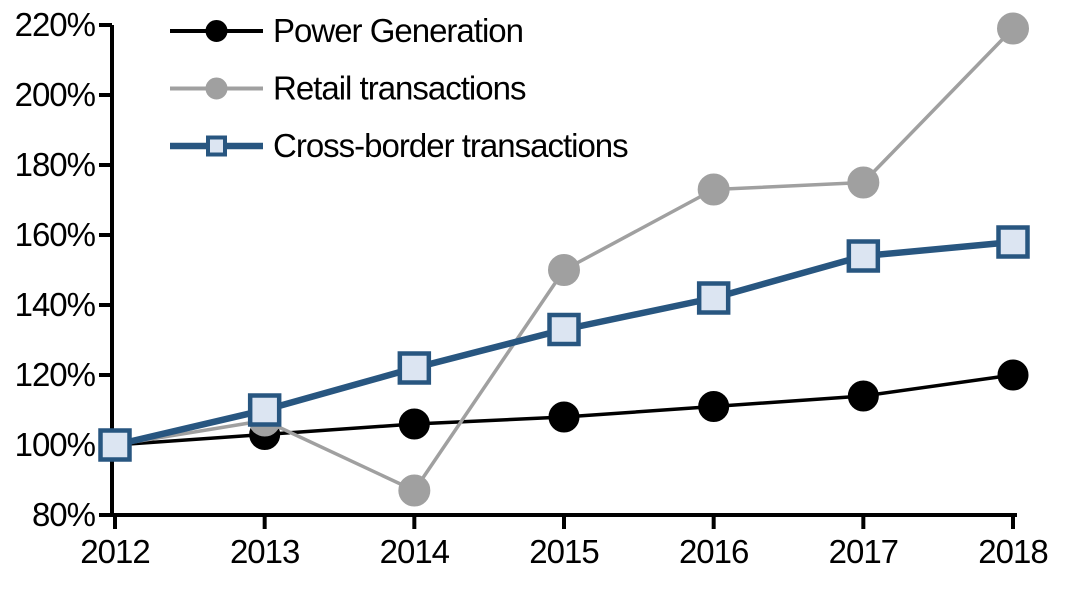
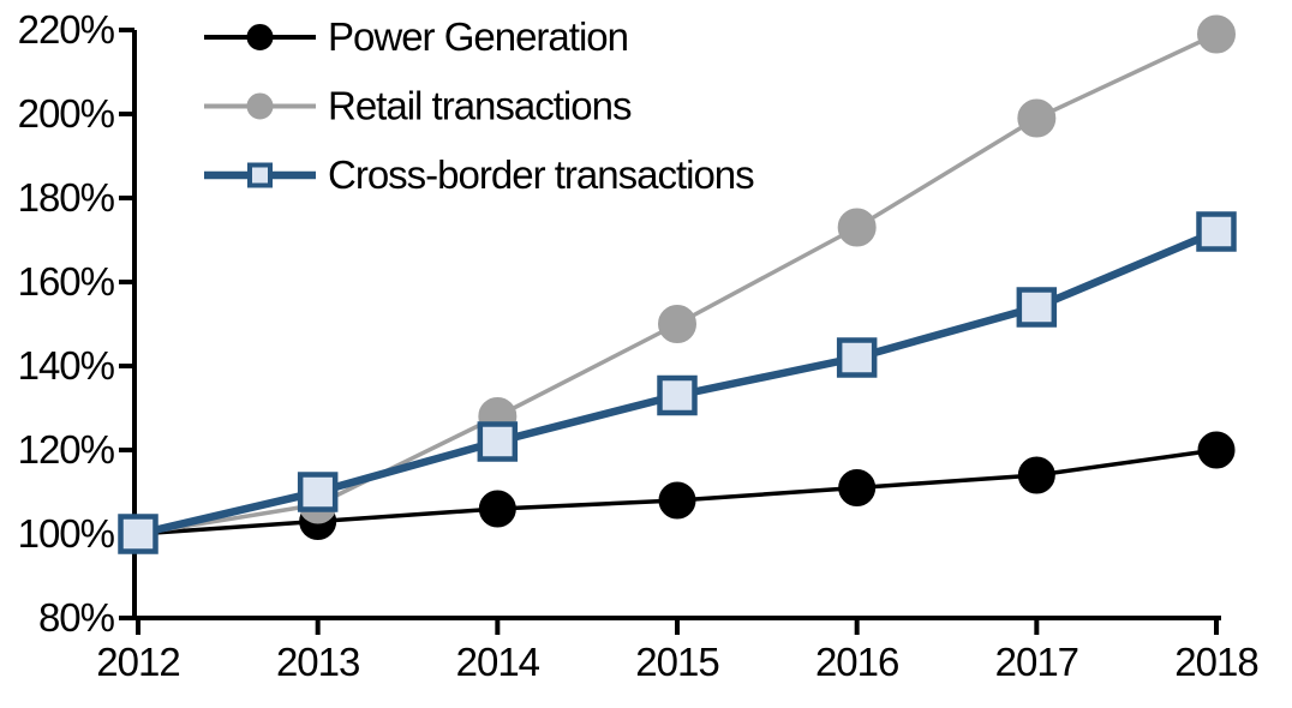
Retail transactions/2014: 87% -> 128%
Retail transactions/2017: 175% -> 199%
Cross-border transactions/2018: 158% -> 172%
